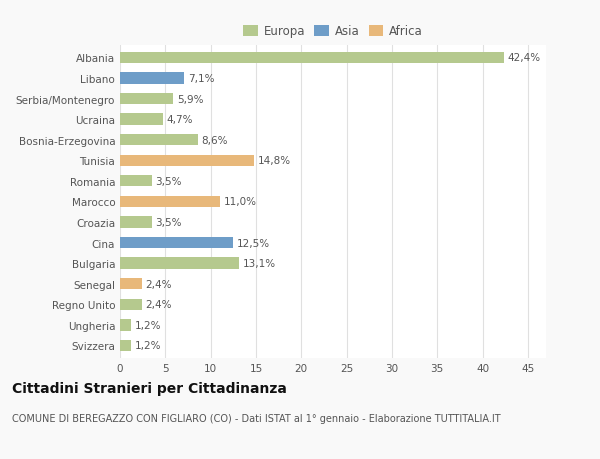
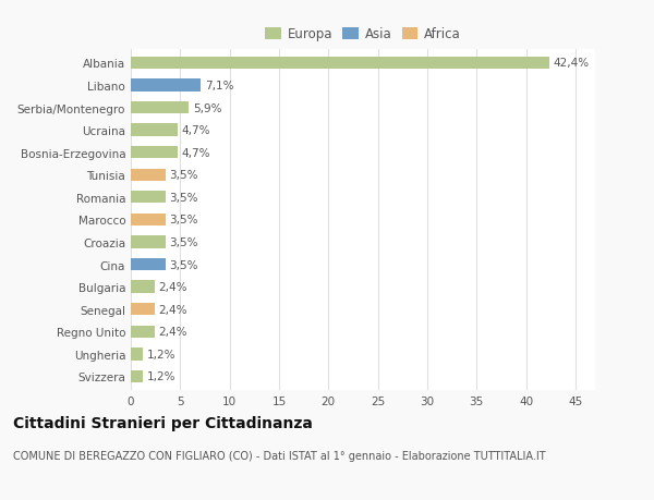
Bosnia-Erzegovina: 8,6% -> 4,7%
Tunisia: 14,8% -> 3,5%
Marocco: 11,0% -> 3,5%
Cina: 12,5% -> 3,5%
Bulgaria: 13,1% -> 2,4%
